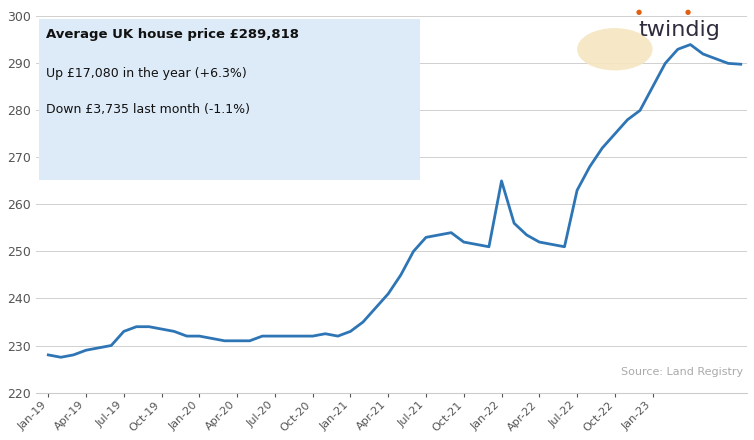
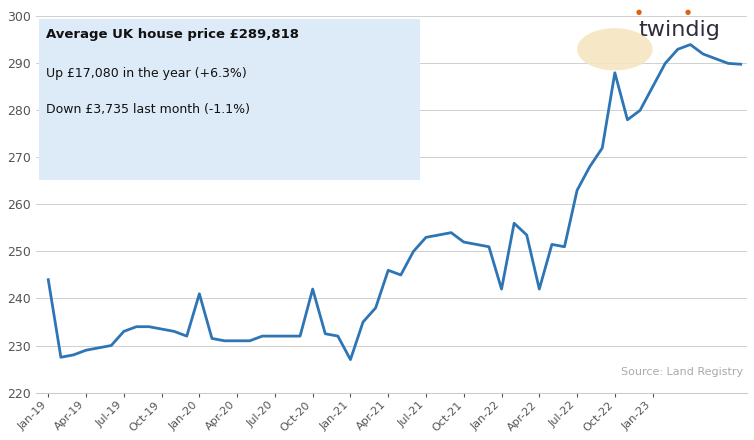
Jan-19: 228.0 -> 244.0
Jan-20: 232.0 -> 241.0
Oct-20: 232.0 -> 242.0
Jan-21: 233.0 -> 227.0
Apr-21: 241.0 -> 246.0
Jan-22: 265.0 -> 242.0
Apr-22: 252.0 -> 242.0
Oct-22: 275.0 -> 288.0
